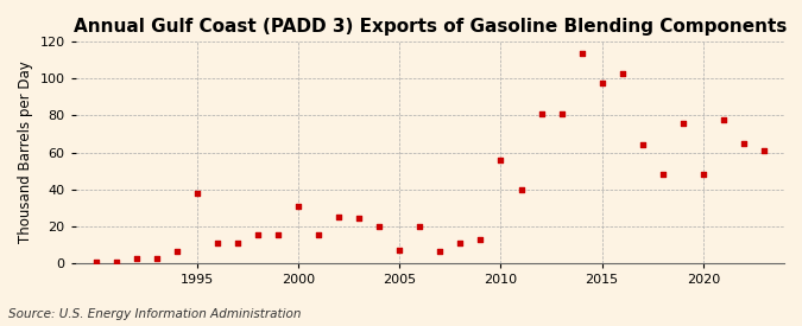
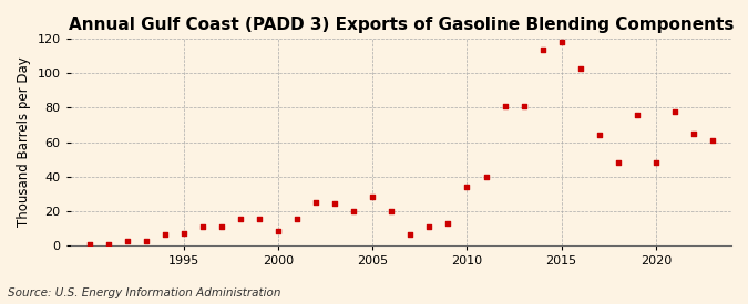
1995: 38 -> 7
2000: 31 -> 8
2005: 7 -> 28
2010: 56 -> 34
2015: 98 -> 118
